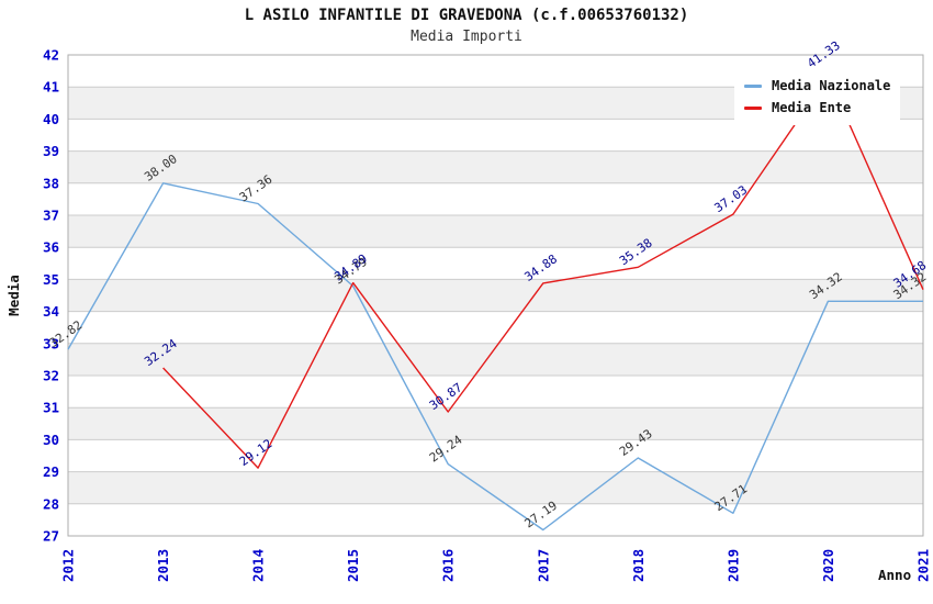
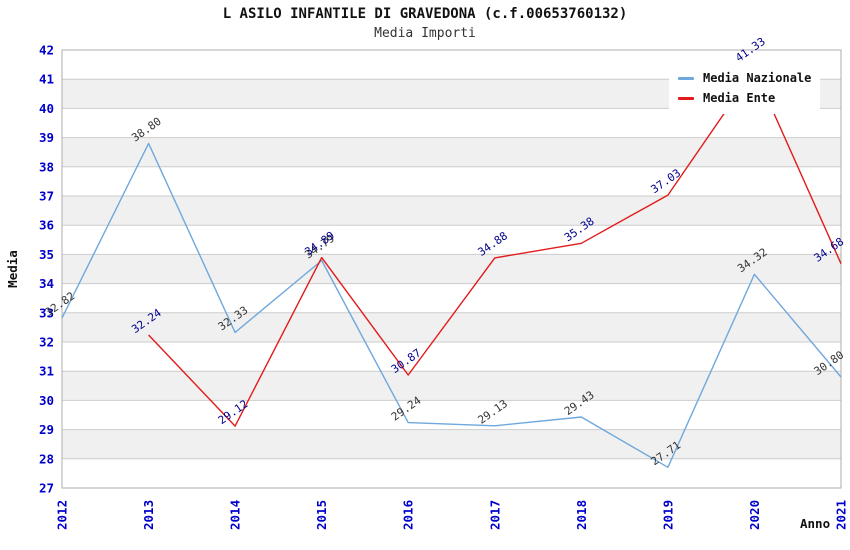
Media Nazionale/2013: 38.00 -> 38.80
Media Nazionale/2014: 37.36 -> 32.33
Media Nazionale/2017: 27.19 -> 29.13
Media Nazionale/2021: 34.32 -> 30.80
